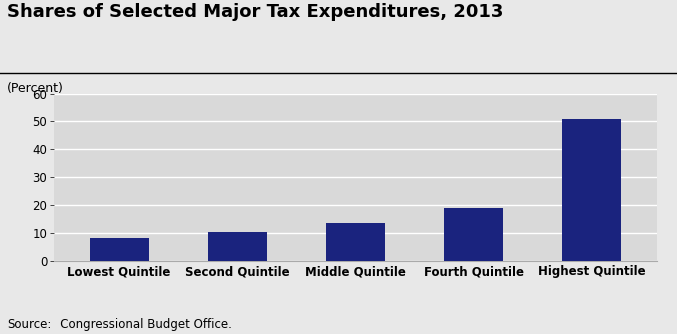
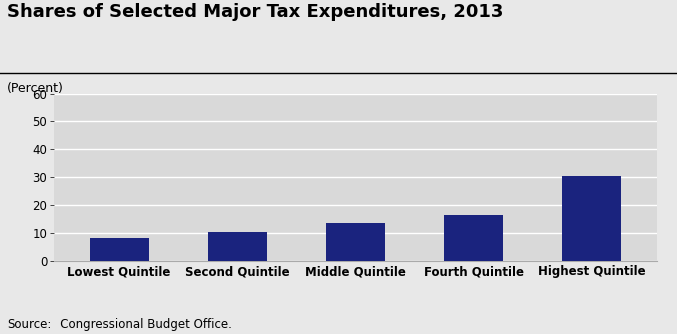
Fourth Quintile: 18.7 -> 16.5
Highest Quintile: 51.0 -> 30.5
